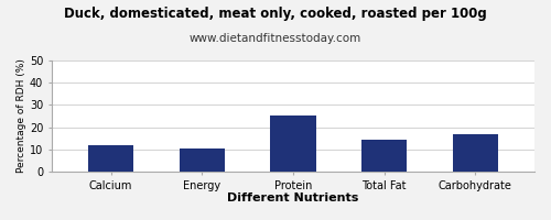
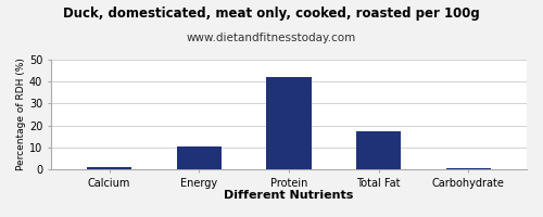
Calcium: 12.0 -> 1.0
Protein: 25.0 -> 42.0
Total Fat: 14.5 -> 17.5
Carbohydrate: 17.0 -> 0.5
